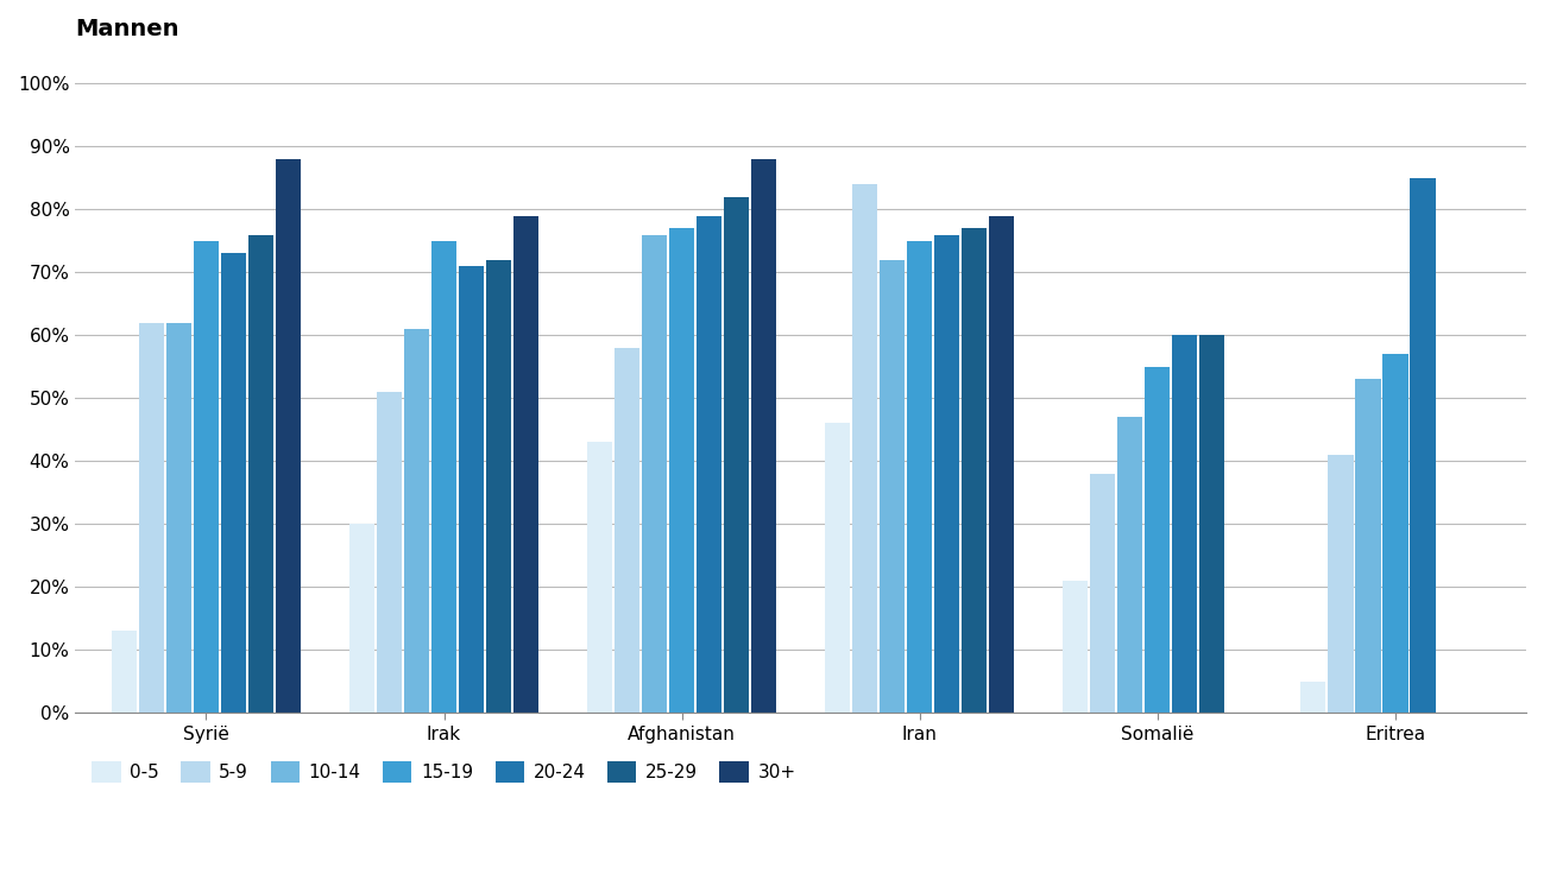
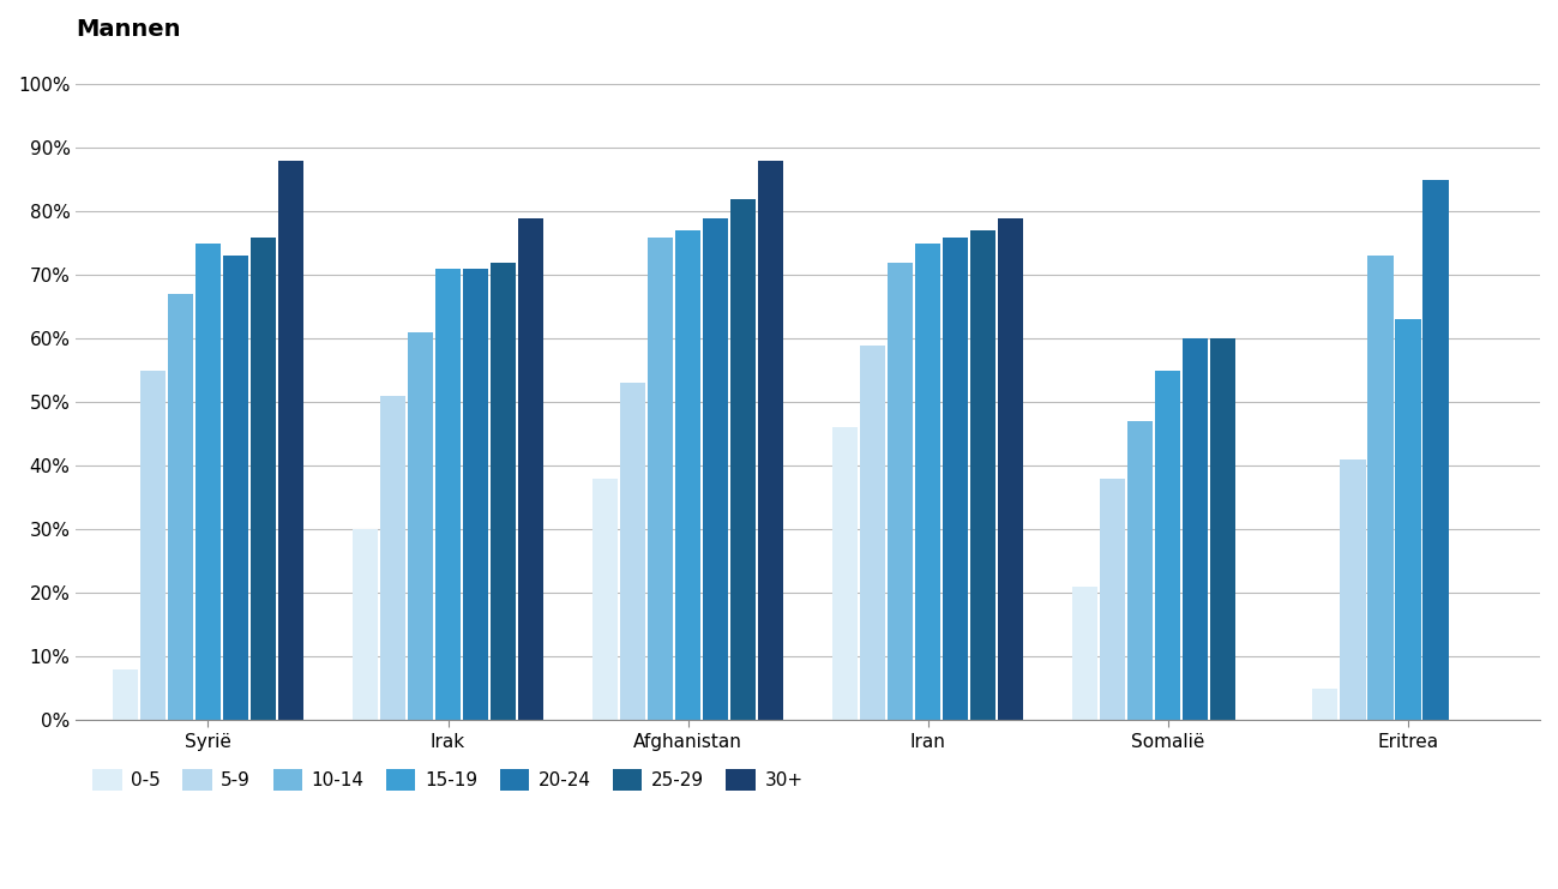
0-5/Syrië: 13% -> 8%
5-9/Syrië: 62% -> 55%
10-14/Syrië: 62% -> 67%
15-19/Irak: 75% -> 71%
0-5/Afghanistan: 43% -> 38%
5-9/Afghanistan: 58% -> 53%
5-9/Iran: 84% -> 59%
10-14/Eritrea: 53% -> 73%
15-19/Eritrea: 57% -> 63%
